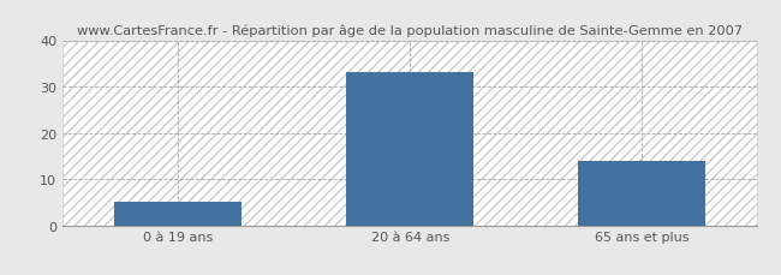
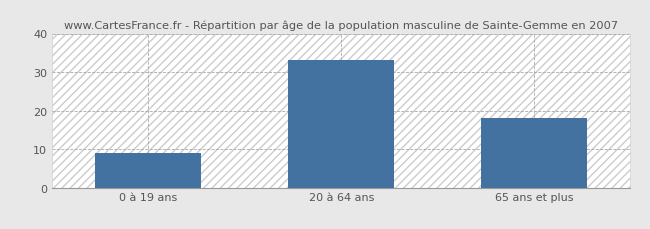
0 à 19 ans: 5 -> 9
65 ans et plus: 14 -> 18
